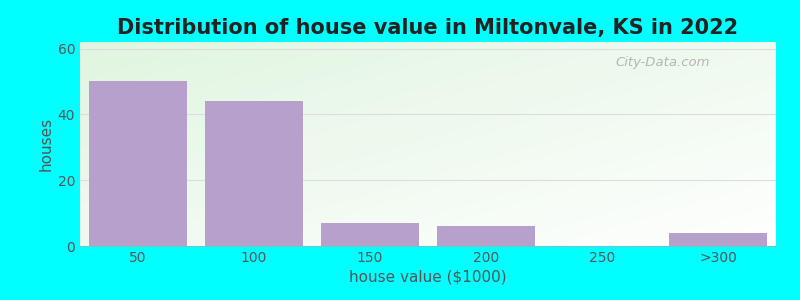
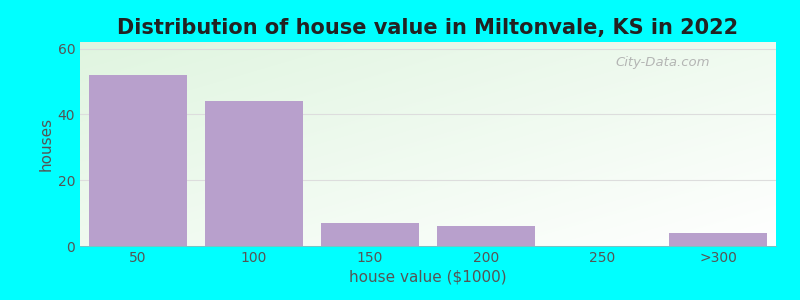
50: 50 -> 52
